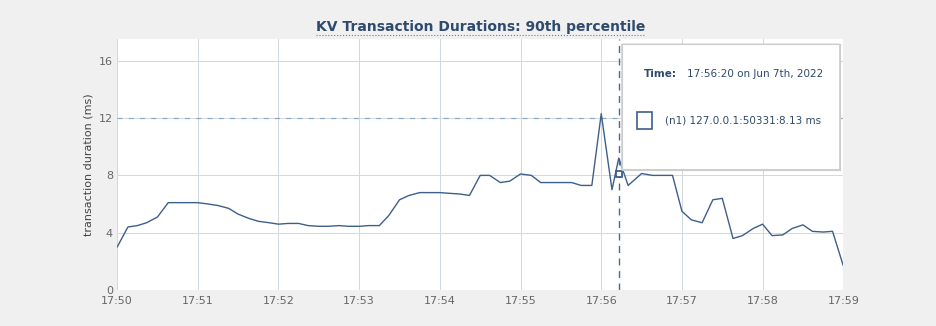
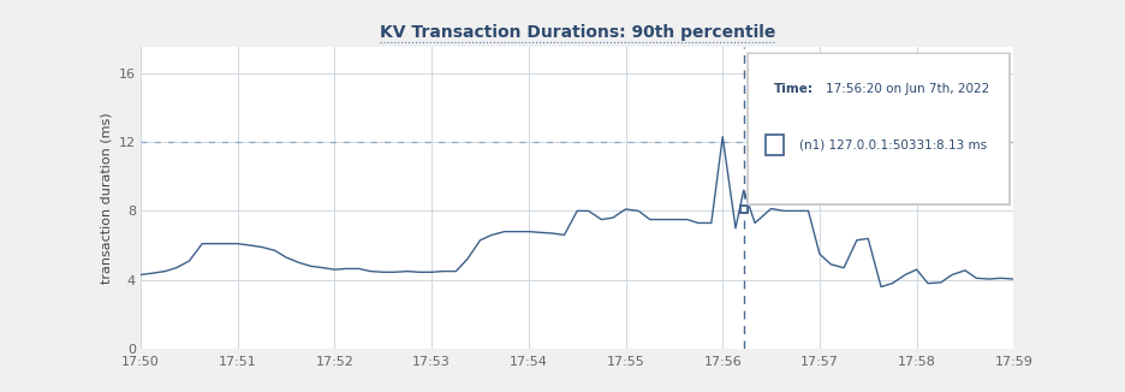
17:50: 3.0 -> 4.3
17:59: 1.7 -> 4.0
